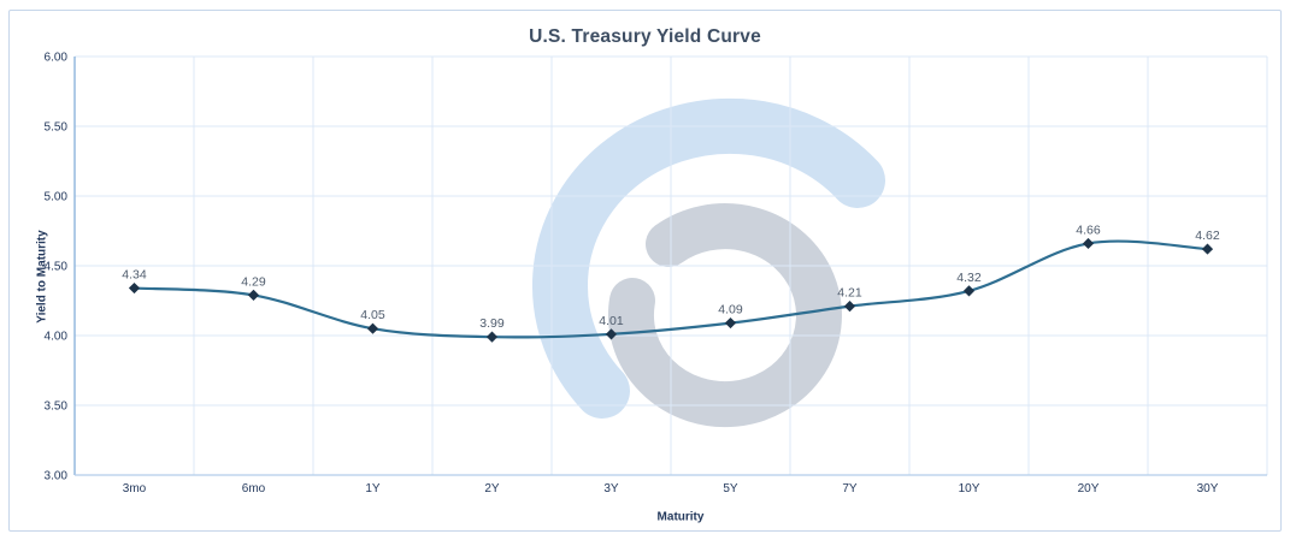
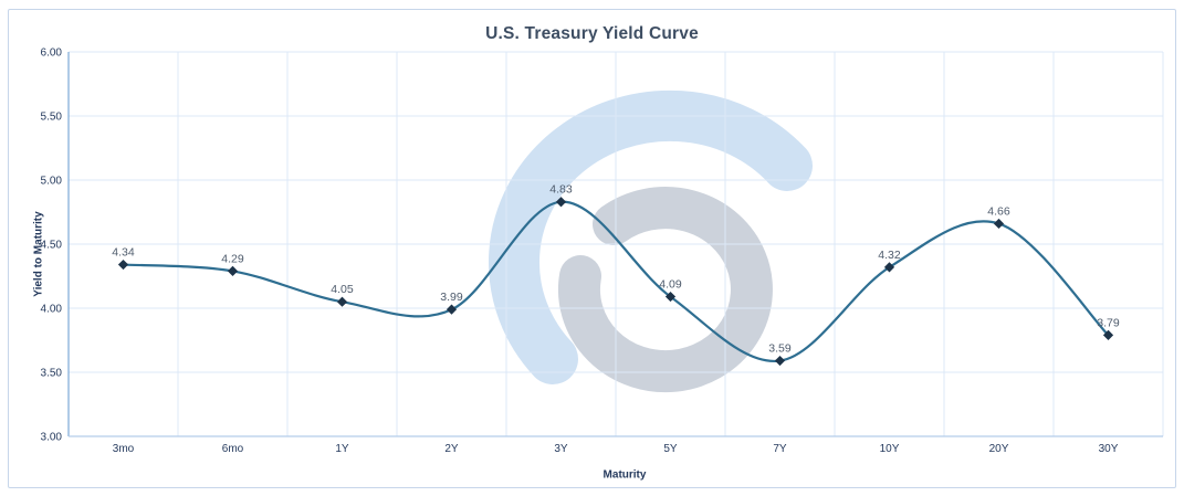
3Y: 4.01 -> 4.83
7Y: 4.21 -> 3.59
30Y: 4.62 -> 3.79
